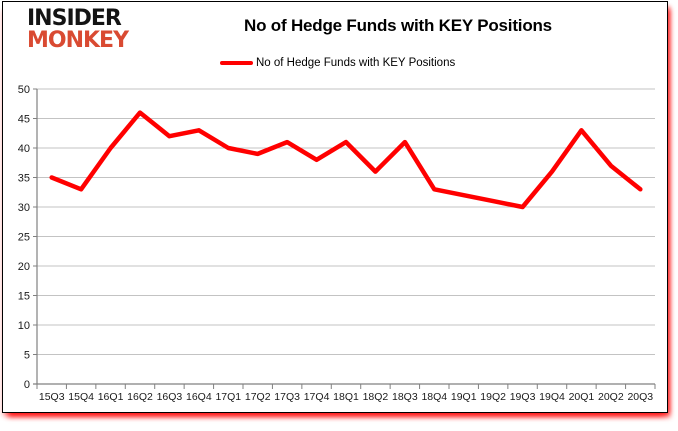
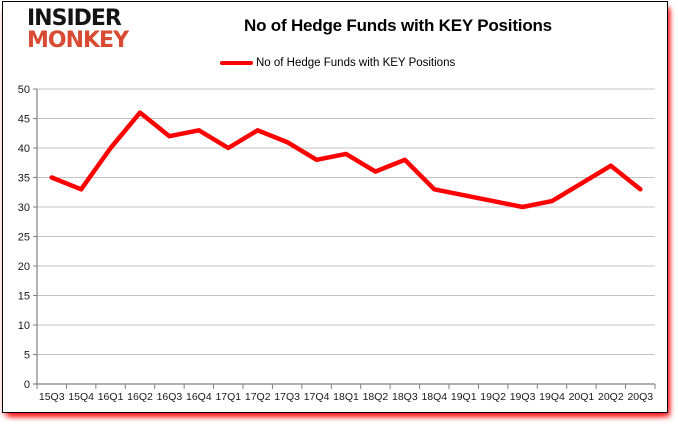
17Q2: 39 -> 43
18Q1: 41 -> 39
18Q3: 41 -> 38
19Q4: 36 -> 31
20Q1: 43 -> 34
